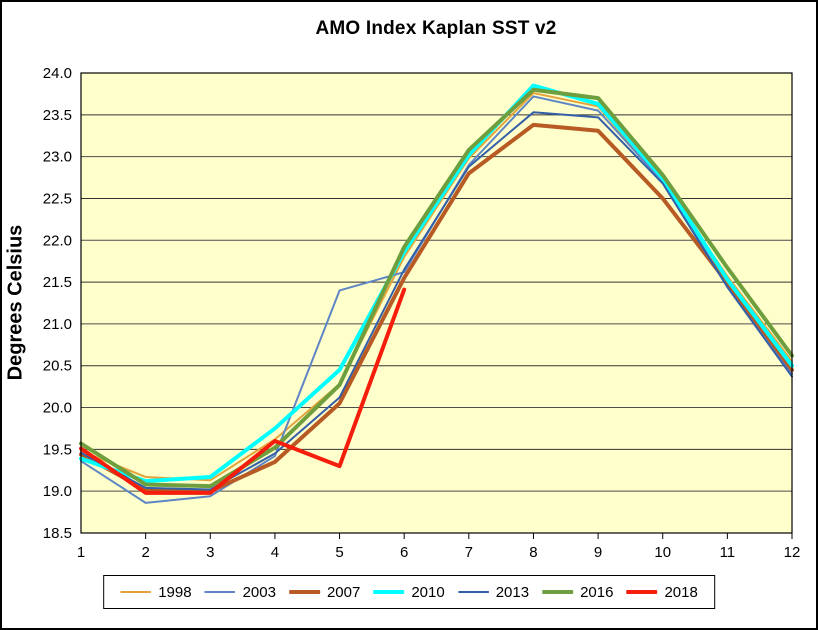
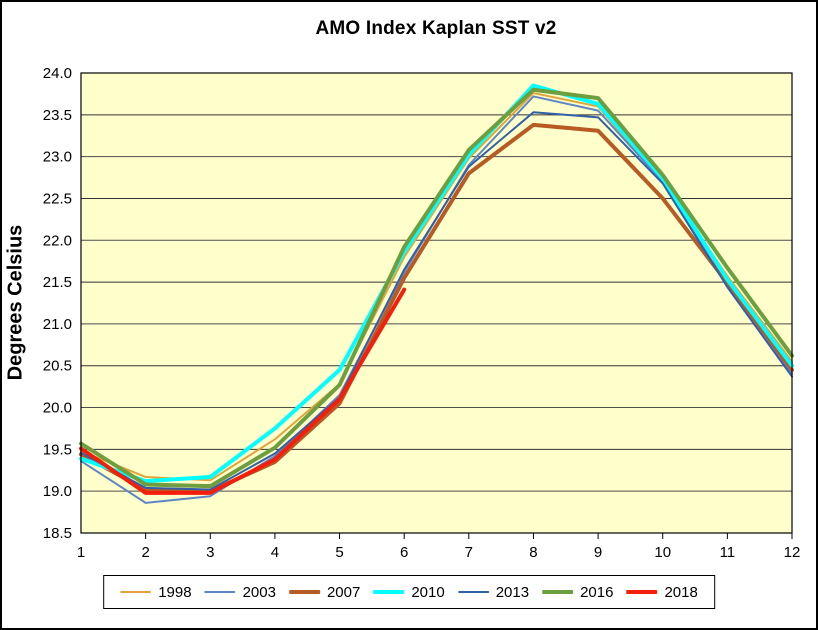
2018/4: 19.6 -> 19.4
2003/5: 21.4 -> 20.1
2018/5: 19.3 -> 20.1
